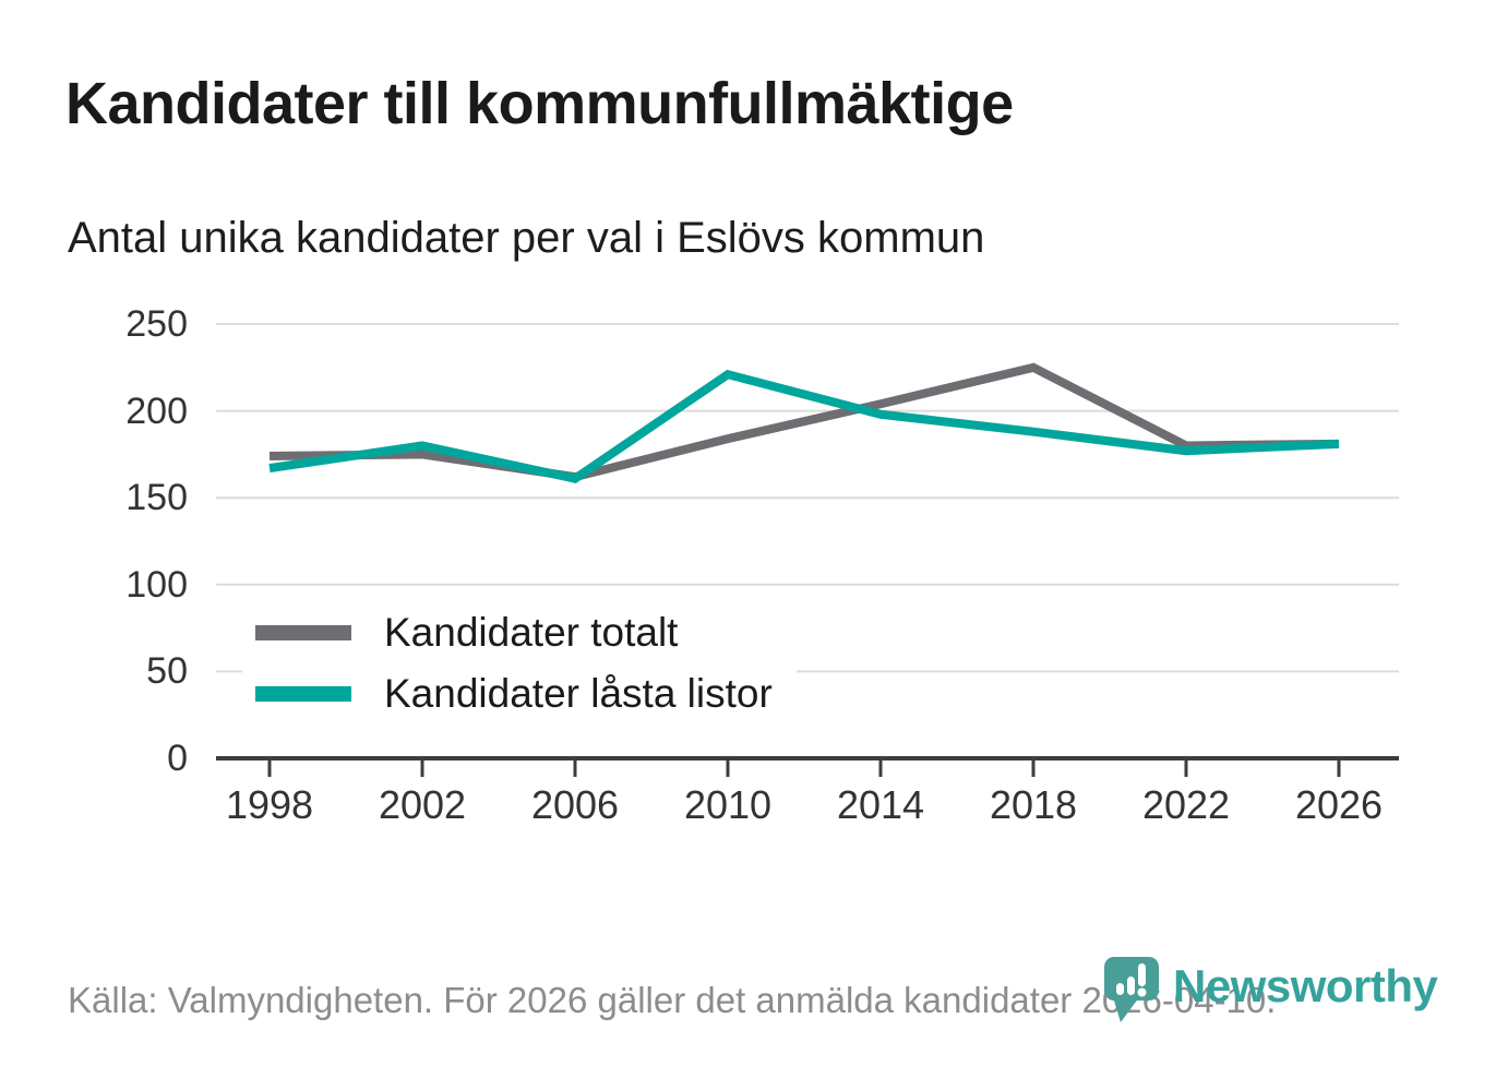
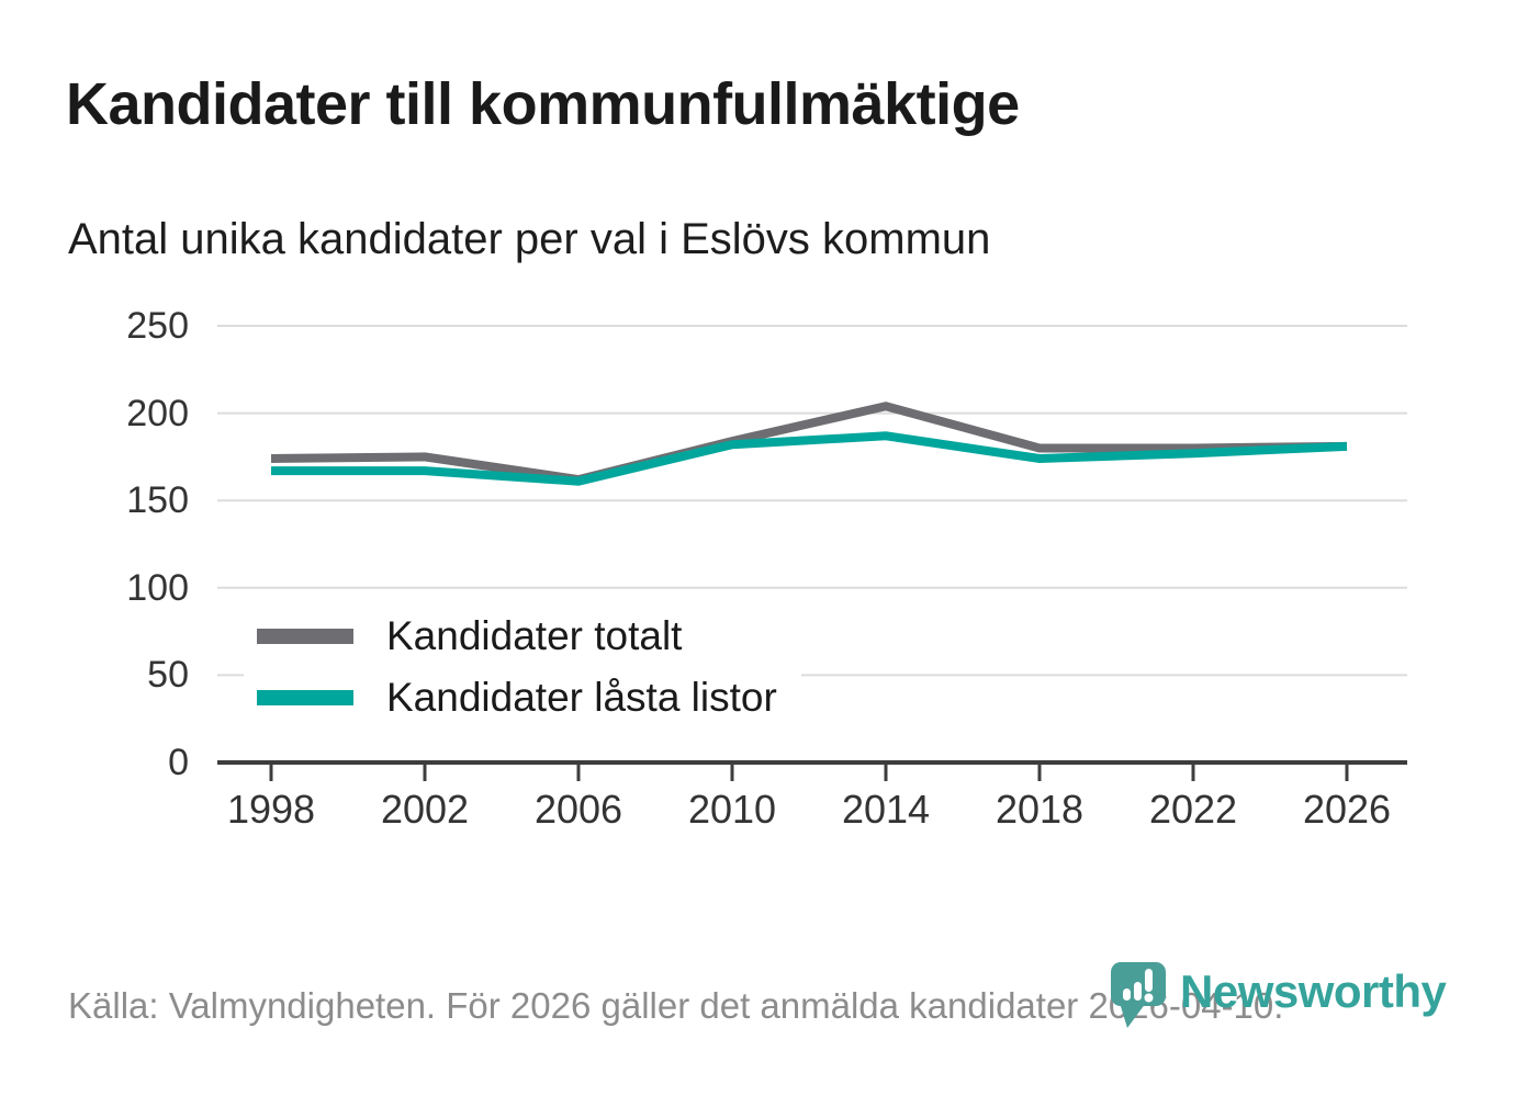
Kandidater låsta listor/2002: 180 -> 167
Kandidater låsta listor/2010: 221 -> 182
Kandidater låsta listor/2014: 198 -> 187
Kandidater totalt/2018: 225 -> 180
Kandidater låsta listor/2018: 188 -> 174
